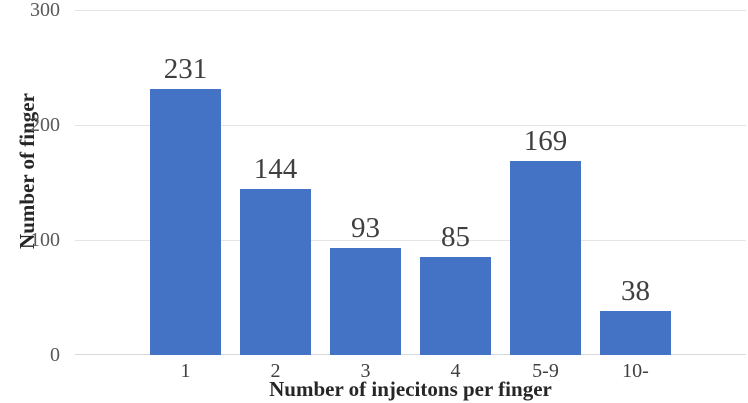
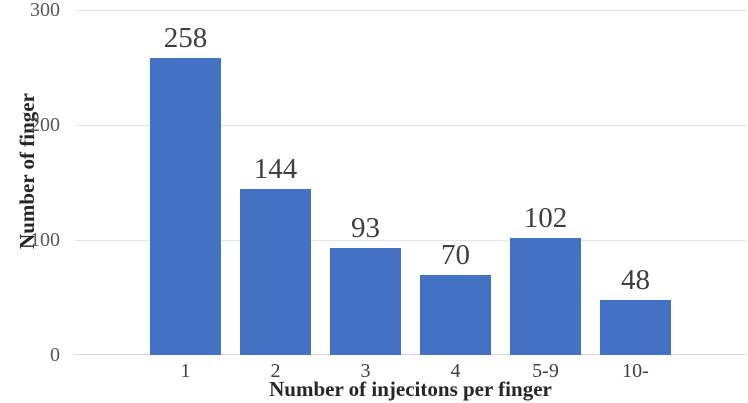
1: 231 -> 258
4: 85 -> 70
5-9: 169 -> 102
10-: 38 -> 48
